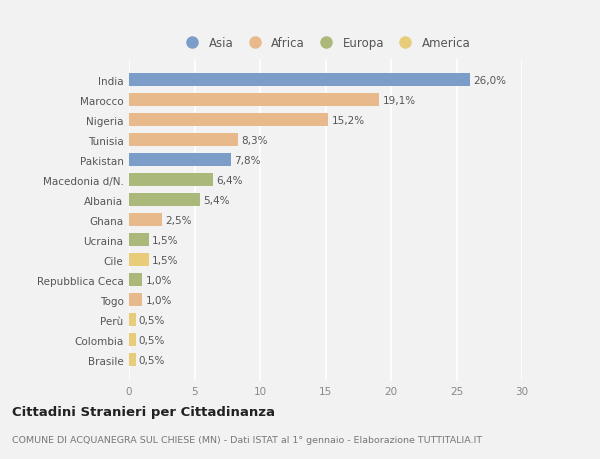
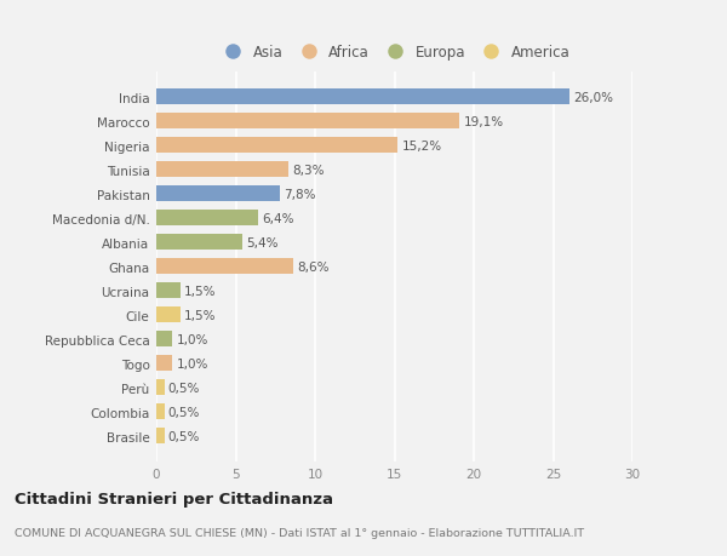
Ghana: 2,5% -> 8,6%
